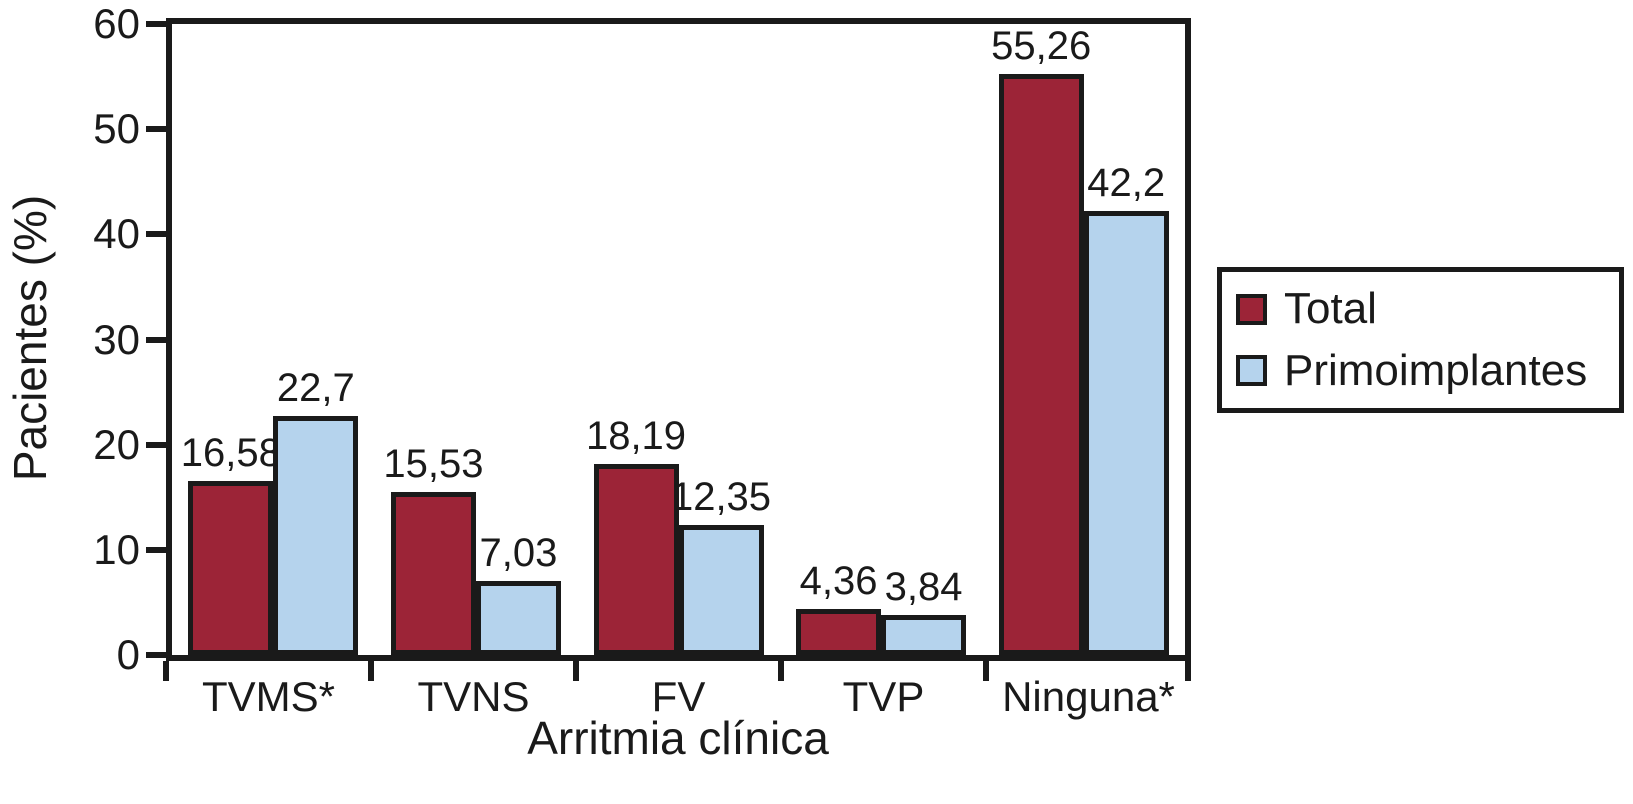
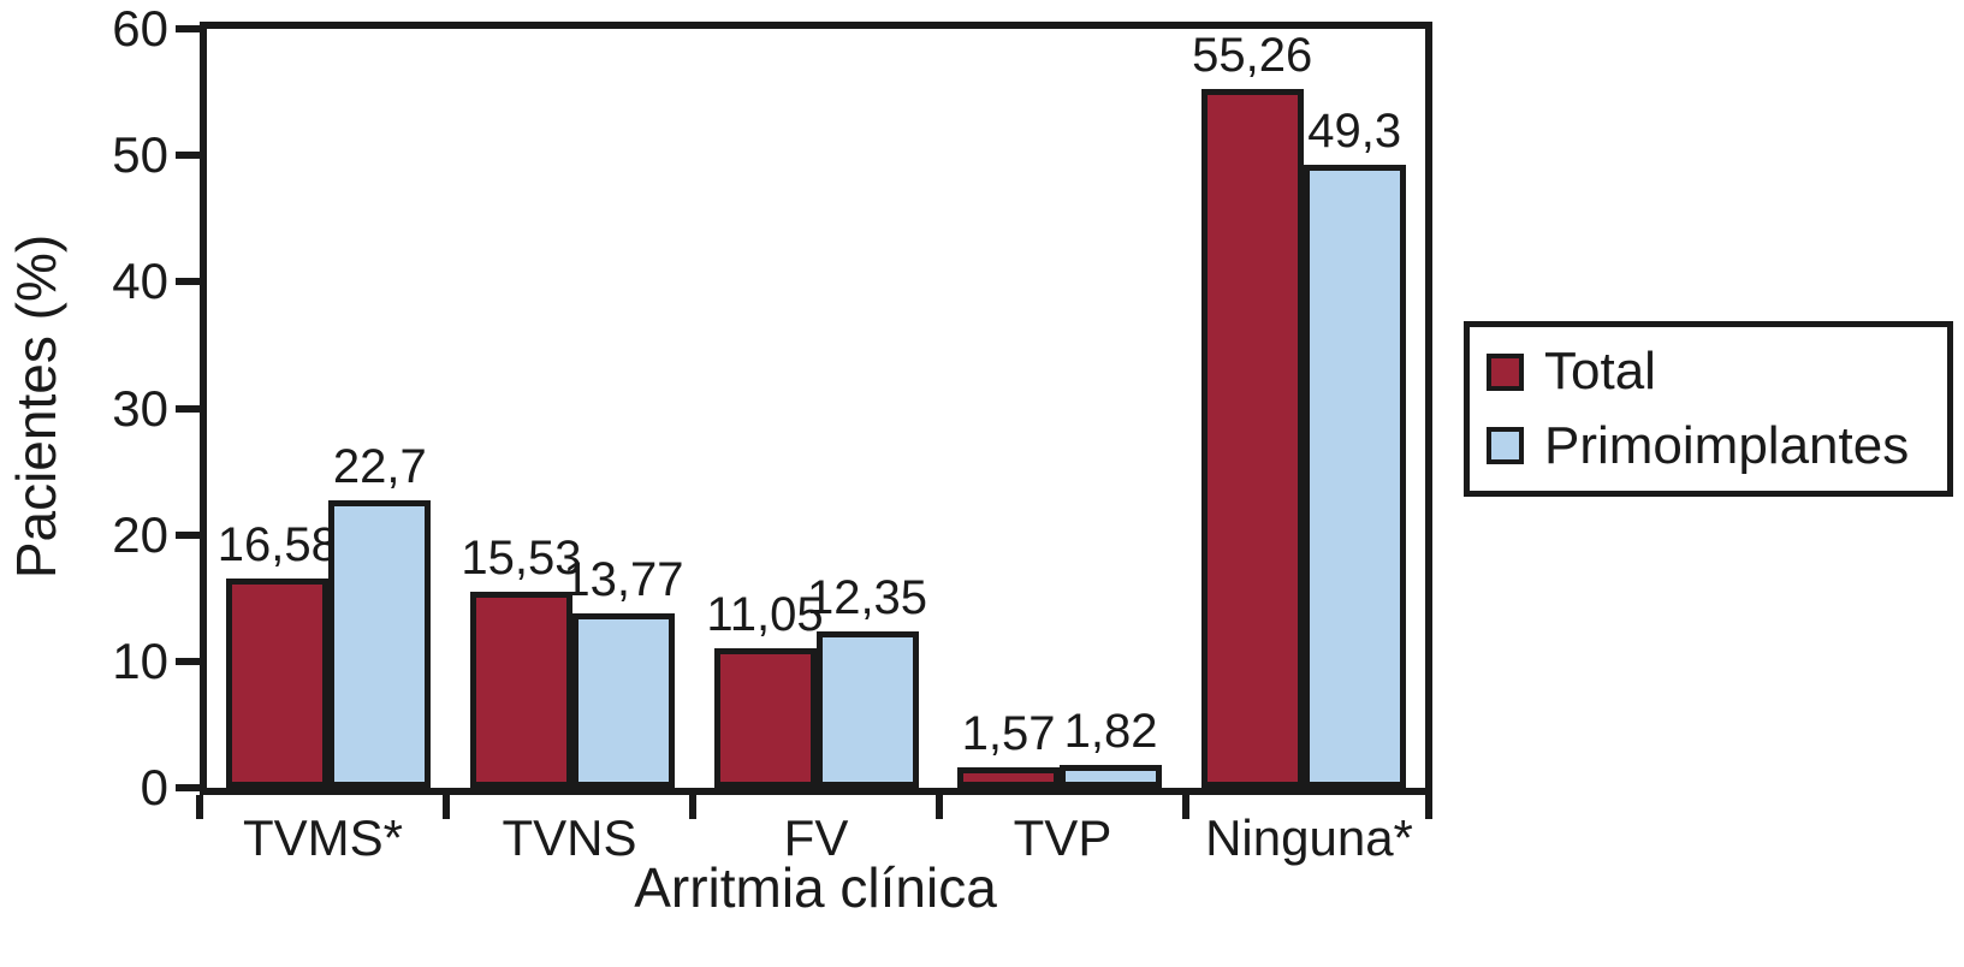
Primoimplantes/TVNS: 7,03 -> 13,77
Total/FV: 18,19 -> 11,05
Total/TVP: 4,36 -> 1,57
Primoimplantes/TVP: 3,84 -> 1,82
Primoimplantes/Ninguna*: 42,2 -> 49,3
